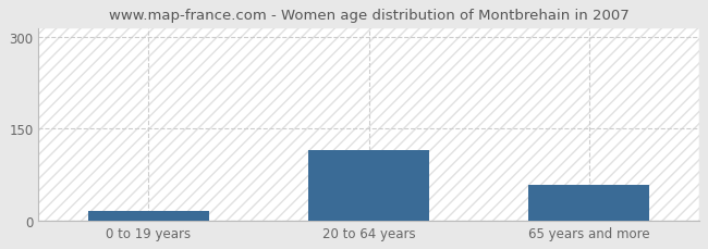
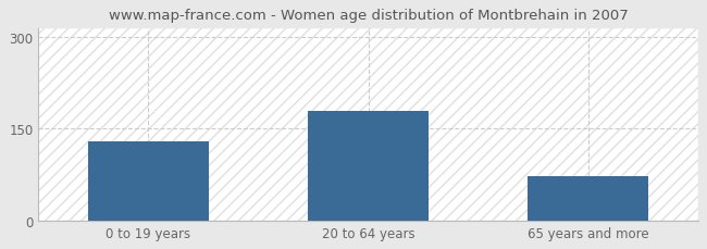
0 to 19 years: 16 -> 130
20 to 64 years: 116 -> 180
65 years and more: 58 -> 72
